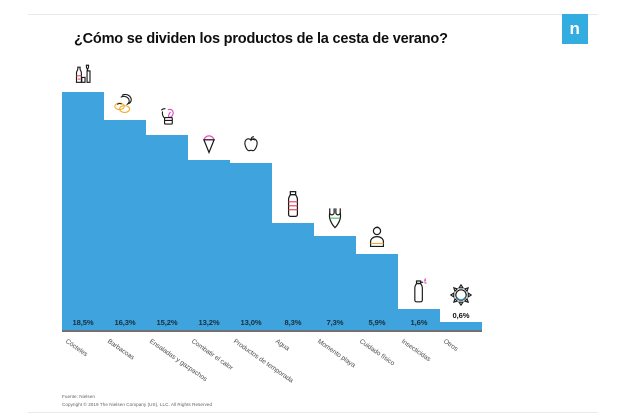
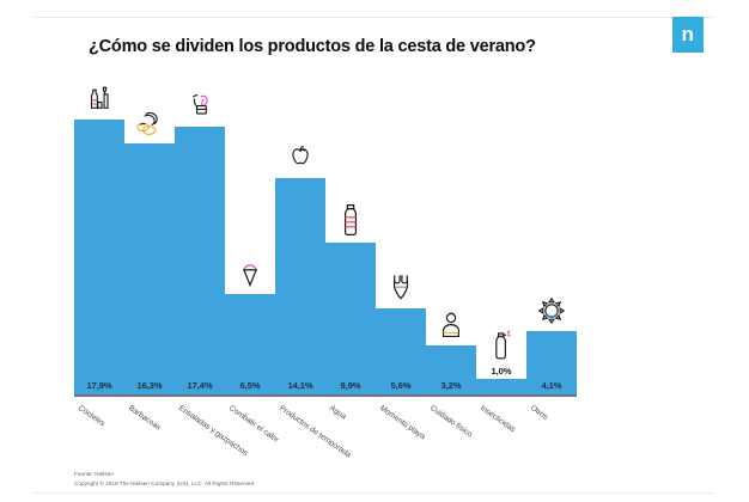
Cócteles: 18,5% -> 17,9%
Ensaladas y gazpachos: 15,2% -> 17,4%
Combatir el calor: 13,2% -> 6,5%
Productos de temporada: 13,0% -> 14,1%
Agua: 8,3% -> 9,9%
Momento playa: 7,3% -> 5,6%
Cuidado físico: 5,9% -> 3,2%
Insecticidas: 1,6% -> 1,0%
Otros: 0,6% -> 4,1%
